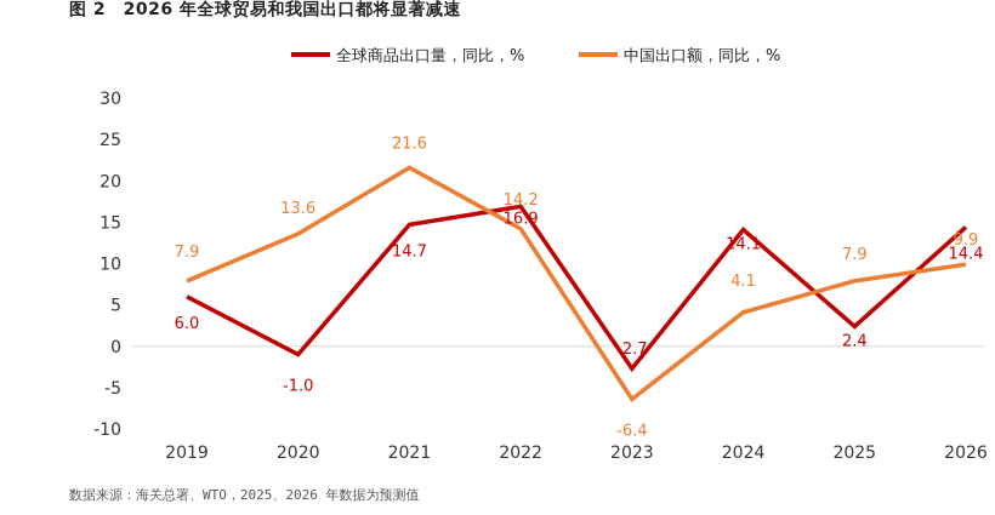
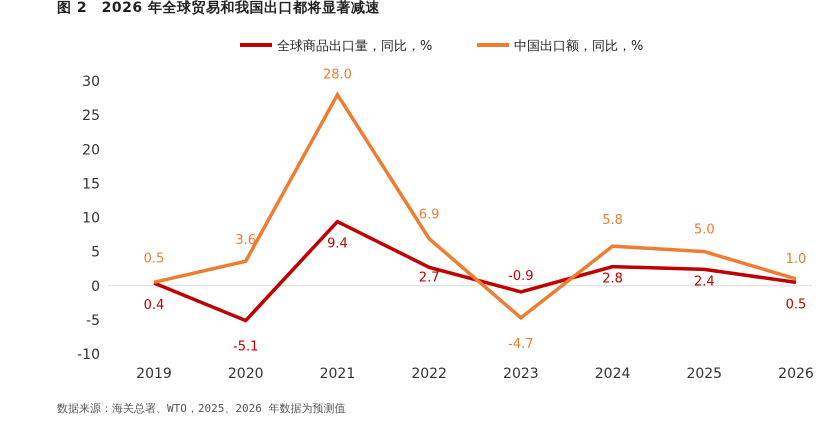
全球商品出口量，同比，%/2019: 6.0 -> 0.4
中国出口额，同比，%/2019: 7.9 -> 0.5
全球商品出口量，同比，%/2020: -1.0 -> -5.1
中国出口额，同比，%/2020: 13.6 -> 3.6
全球商品出口量，同比，%/2021: 14.7 -> 9.4
中国出口额，同比，%/2021: 21.6 -> 28.0
全球商品出口量，同比，%/2022: 16.9 -> 2.7
中国出口额，同比，%/2022: 14.2 -> 6.9
全球商品出口量，同比，%/2023: -2.7 -> -0.9
中国出口额，同比，%/2023: -6.4 -> -4.7
全球商品出口量，同比，%/2024: 14.1 -> 2.8
中国出口额，同比，%/2024: 4.1 -> 5.8
中国出口额，同比，%/2025: 7.9 -> 5.0
全球商品出口量，同比，%/2026: 14.4 -> 0.5
中国出口额，同比，%/2026: 9.9 -> 1.0
